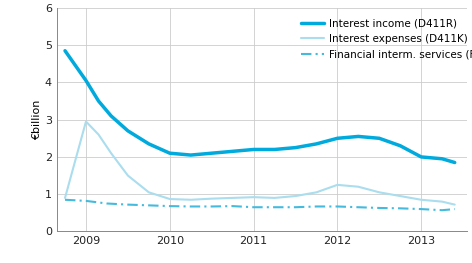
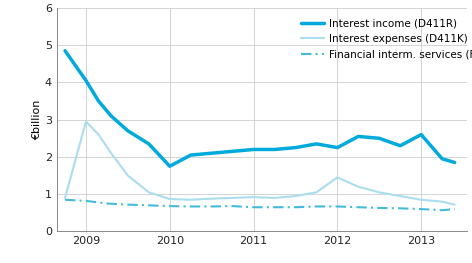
Interest income (D411R)/2010: 2.10 -> 1.75
Interest income (D411R)/2012: 2.50 -> 2.25
Interest expenses (D411K)/2012: 1.25 -> 1.45
Interest income (D411R)/2013: 2.00 -> 2.60
